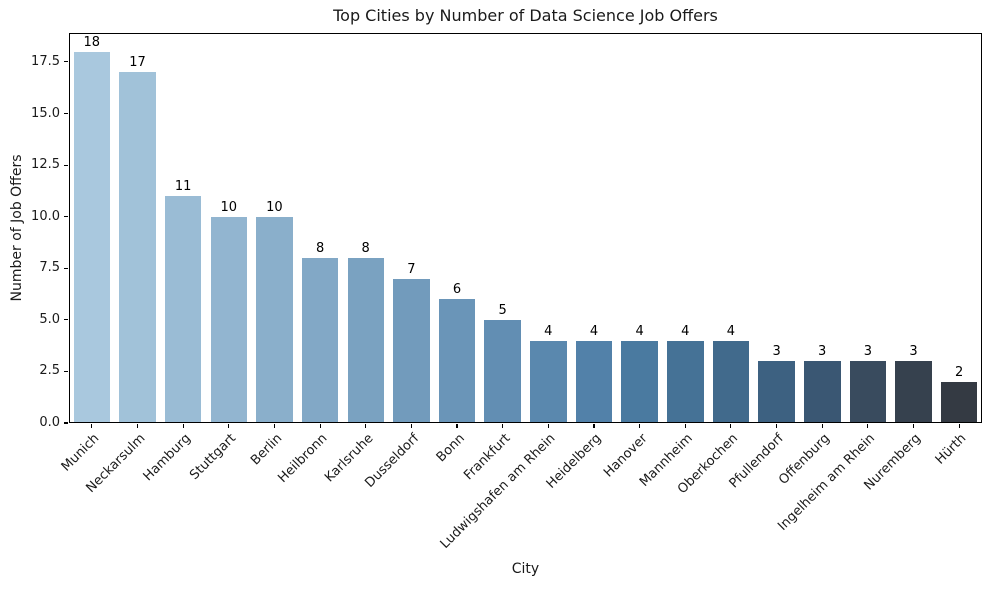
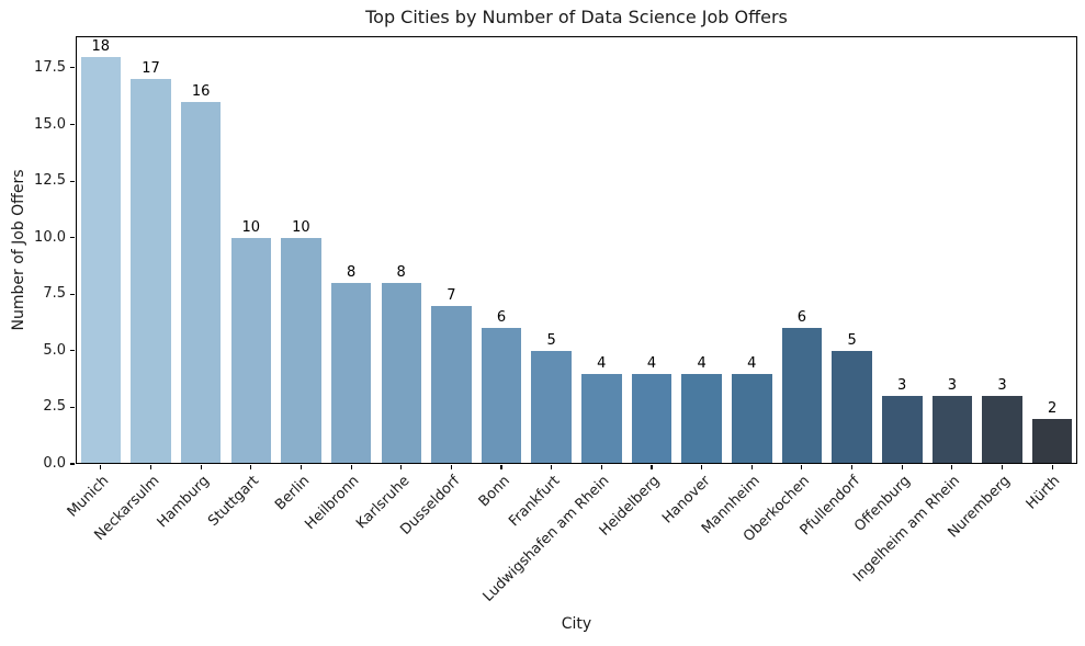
Hamburg: 11 -> 16
Oberkochen: 4 -> 6
Pfullendorf: 3 -> 5
